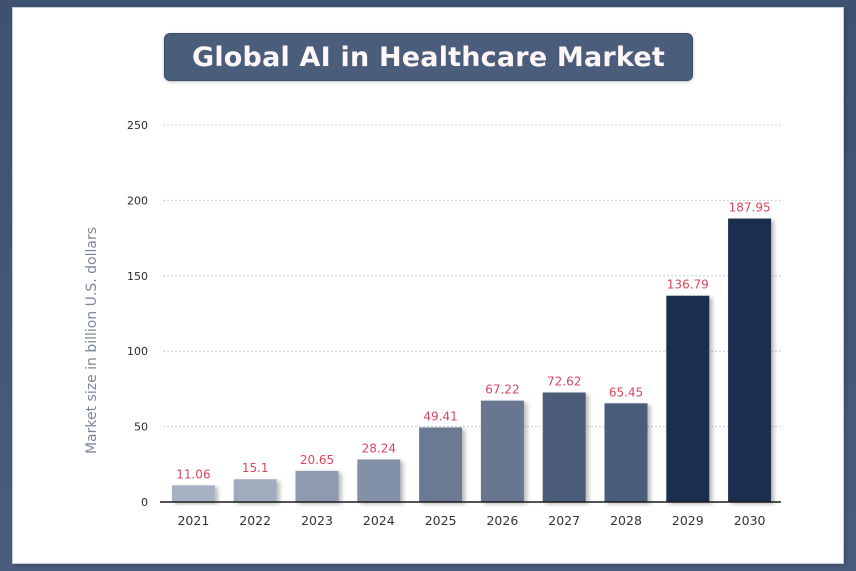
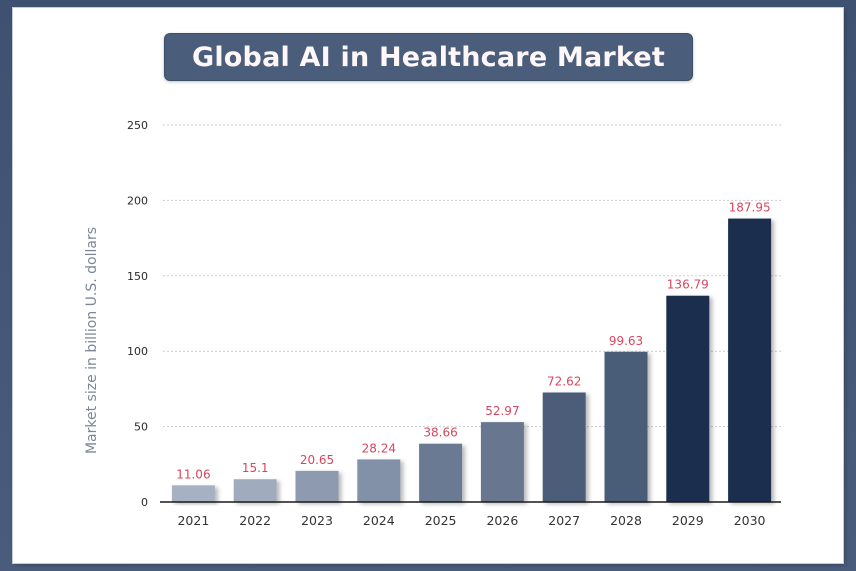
2025: 49.41 -> 38.66
2026: 67.22 -> 52.97
2028: 65.45 -> 99.63
